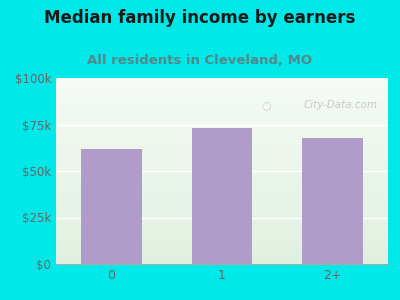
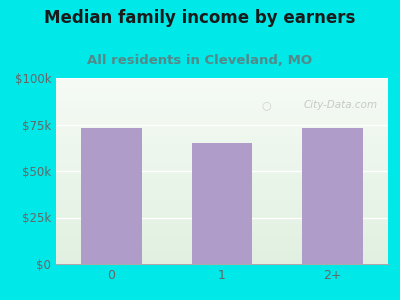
0: $62k -> $73k
1: $73k -> $65k
2+: $68k -> $73k
